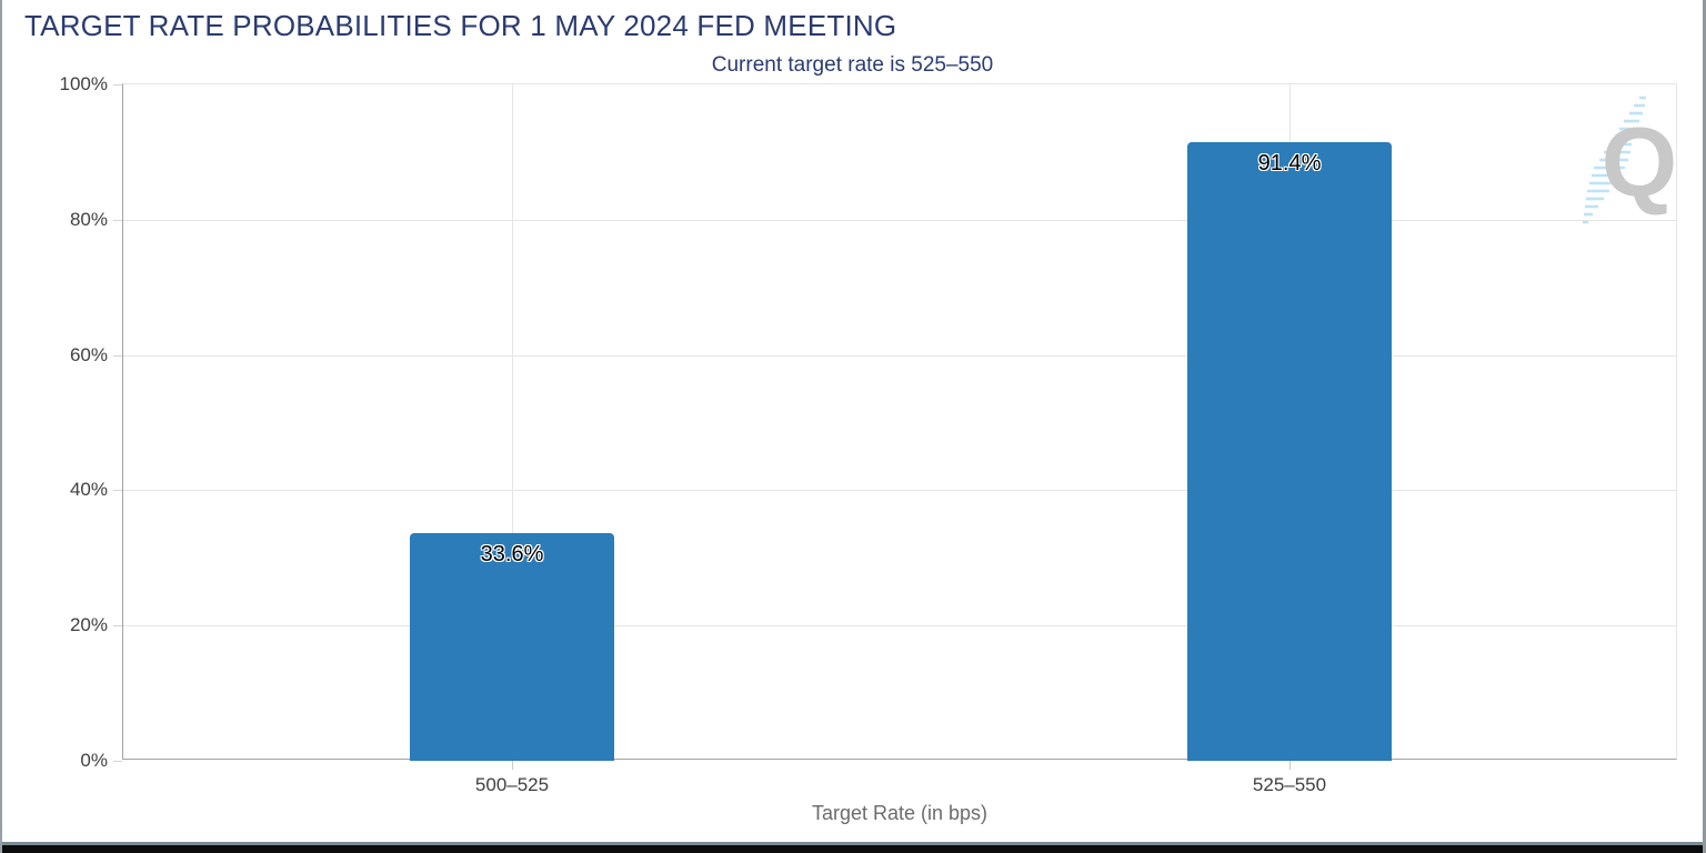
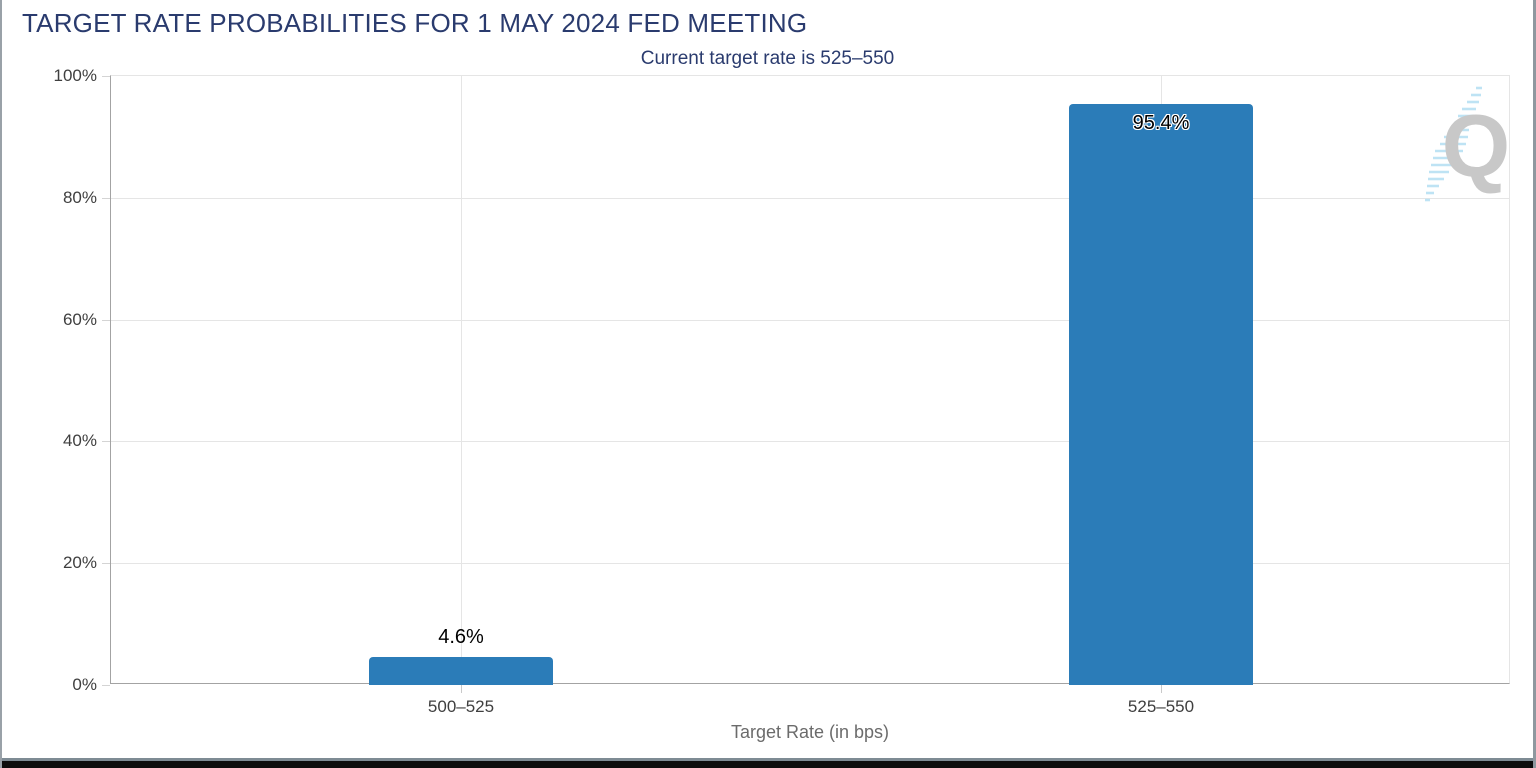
500–525: 33.6% -> 4.6%
525–550: 91.4% -> 95.4%
